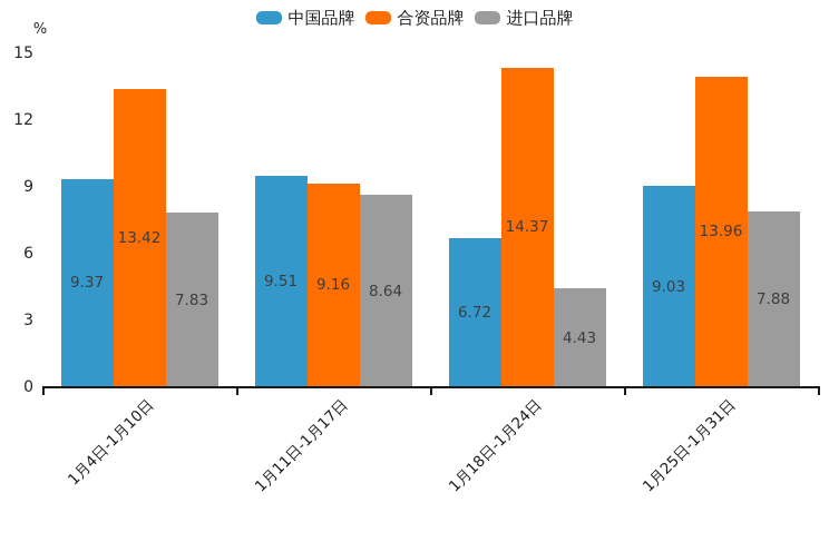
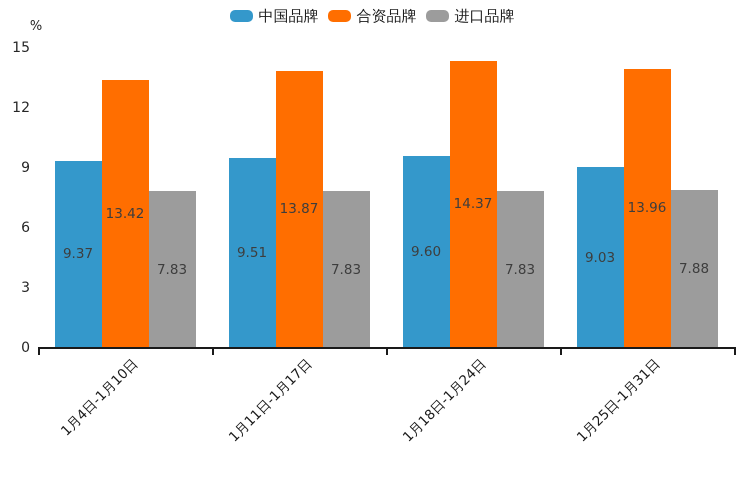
合资品牌/1月11日-1月17日: 9.16 -> 13.87
进口品牌/1月11日-1月17日: 8.64 -> 7.83
中国品牌/1月18日-1月24日: 6.72 -> 9.60
进口品牌/1月18日-1月24日: 4.43 -> 7.83
